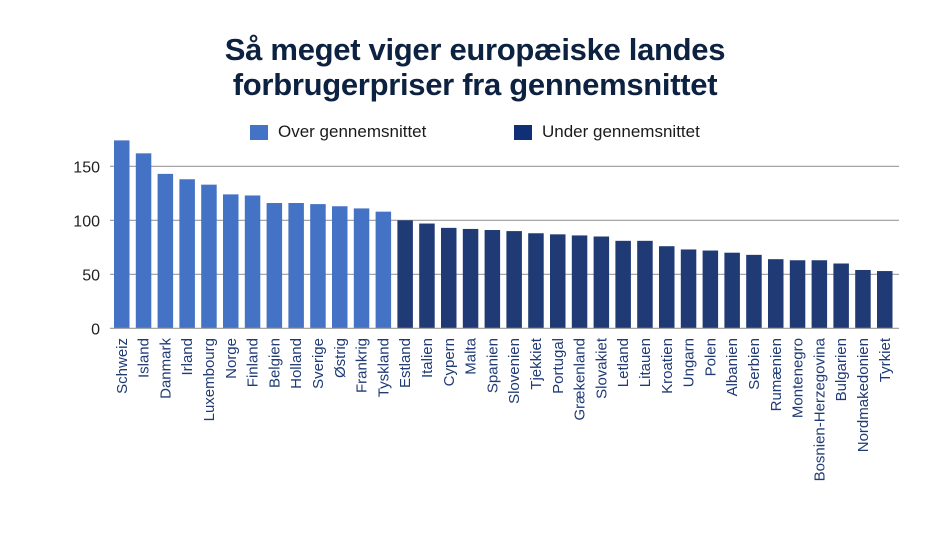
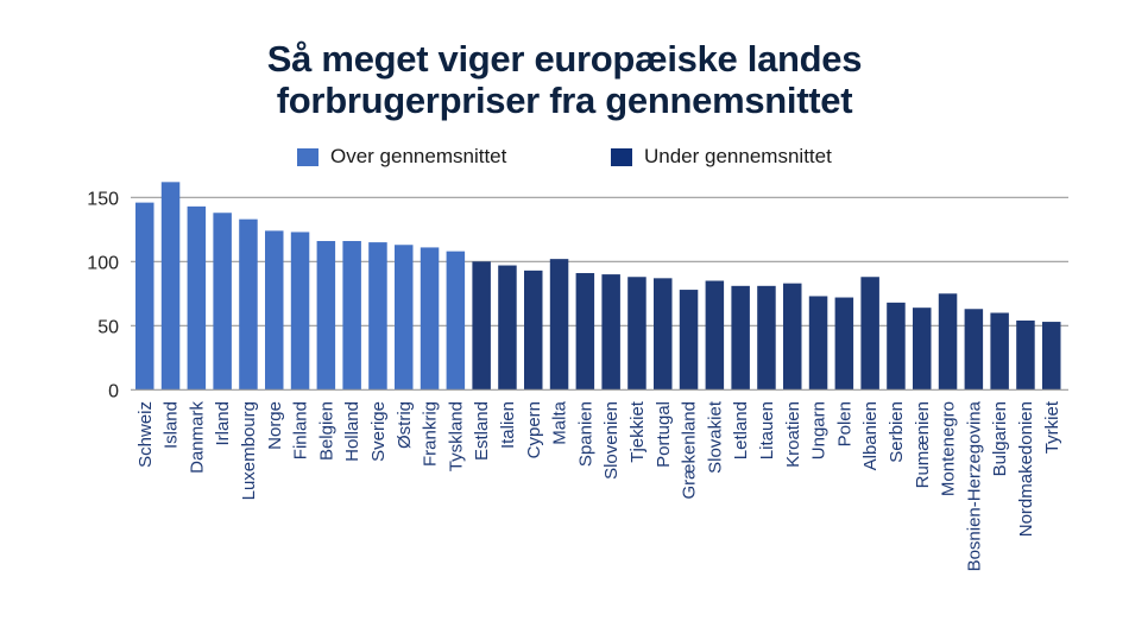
Schweiz: 174 -> 146
Malta: 92 -> 102
Grækenland: 86 -> 78
Kroatien: 76 -> 83
Albanien: 70 -> 88
Montenegro: 63 -> 75
